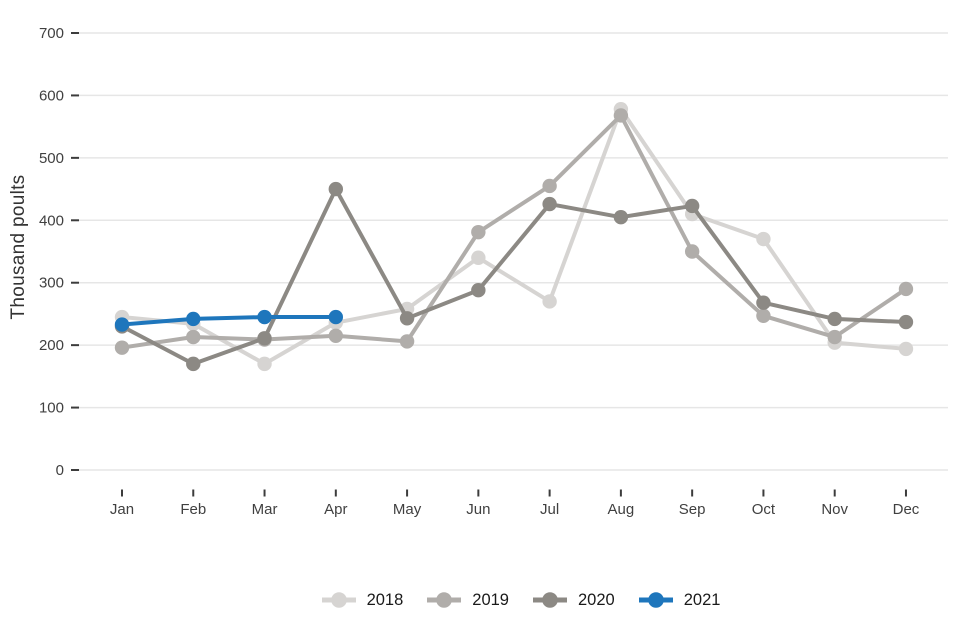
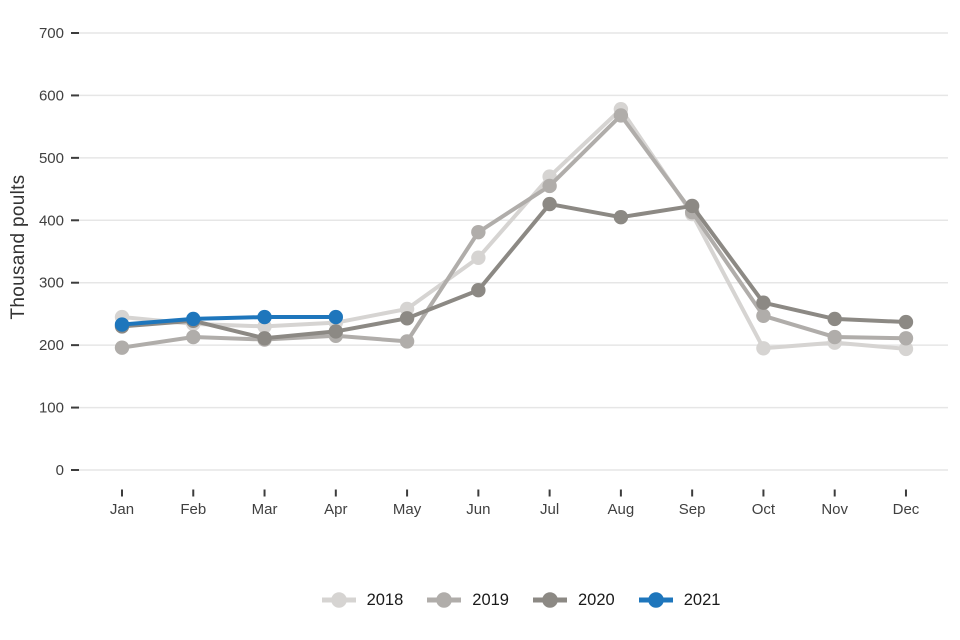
2020/Feb: 170 -> 240
2018/Mar: 170 -> 230
2020/Apr: 450 -> 220
2018/Jul: 270 -> 470
2019/Sep: 350 -> 410
2018/Oct: 370 -> 200
2019/Dec: 290 -> 210
